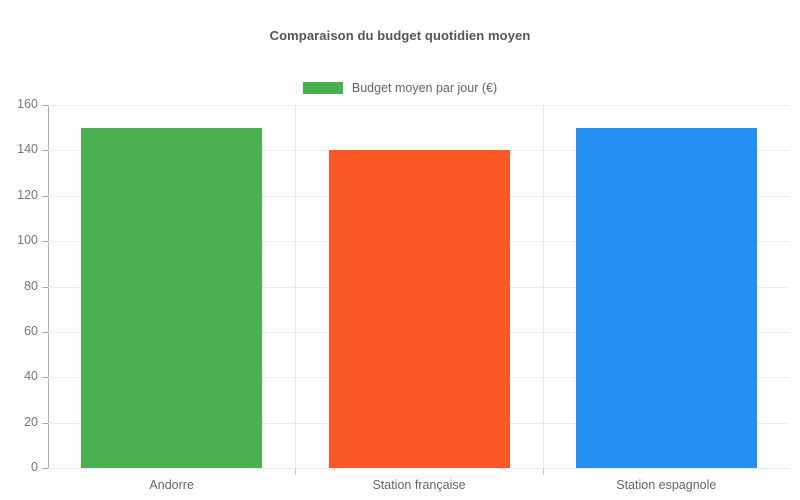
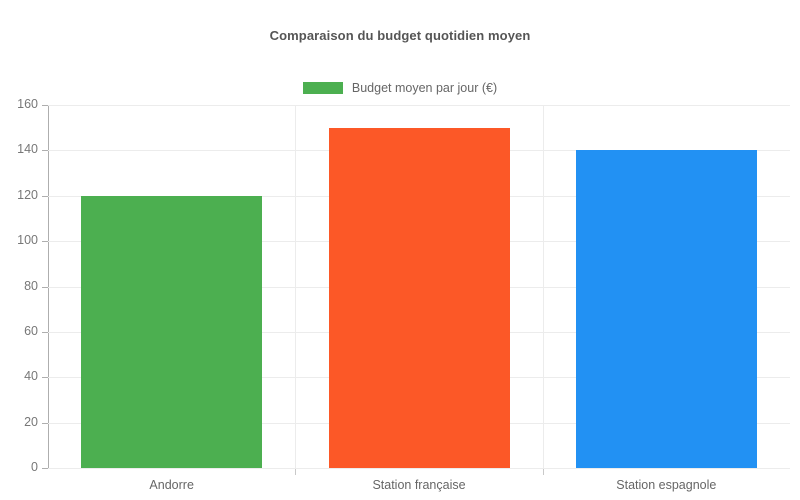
Andorre: 150 -> 120
Station française: 140 -> 150
Station espagnole: 150 -> 140
